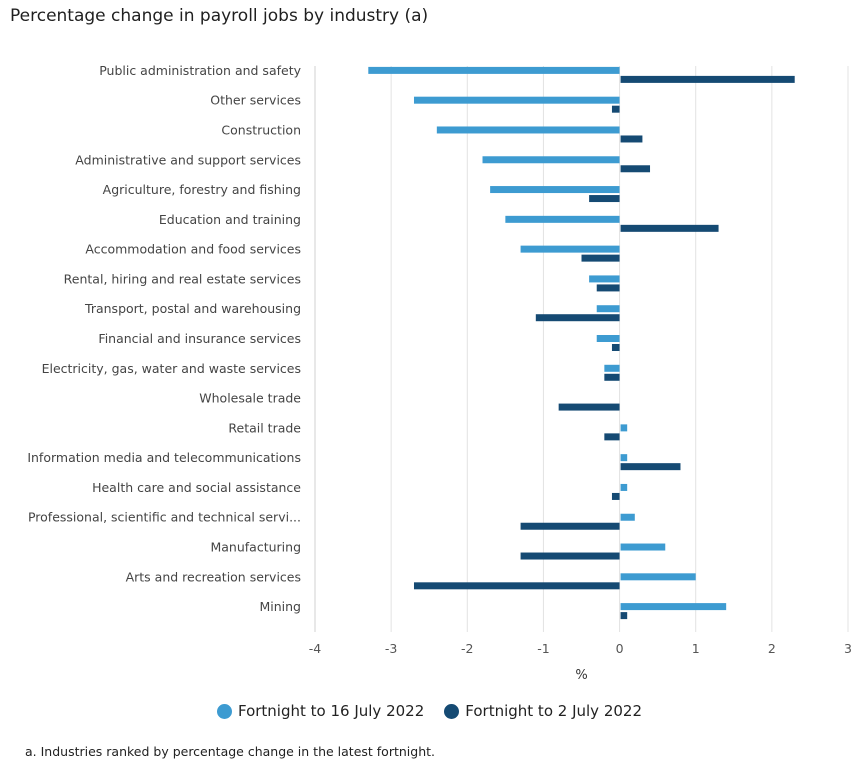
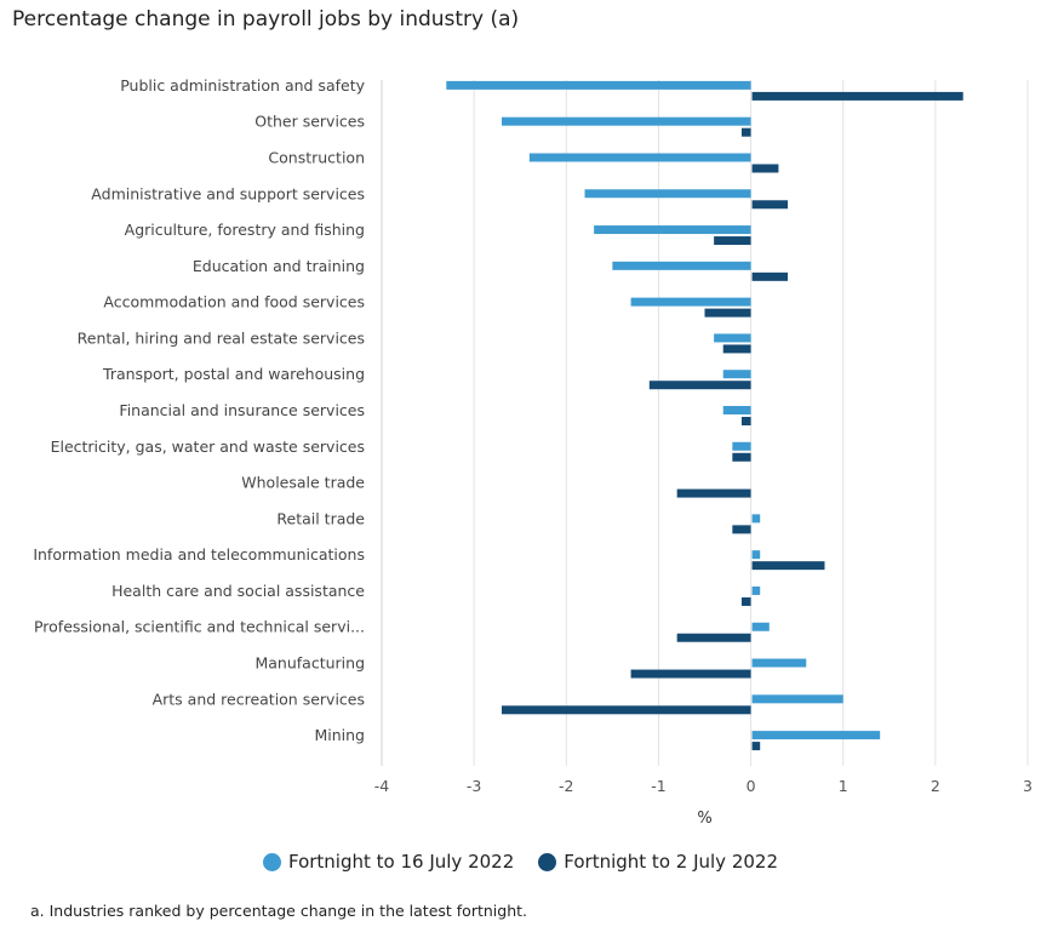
Fortnight to 2 July 2022/Education and training: 1.3 -> 0.4
Fortnight to 2 July 2022/Professional, scientific and technical servi...: -1.3 -> -0.8
